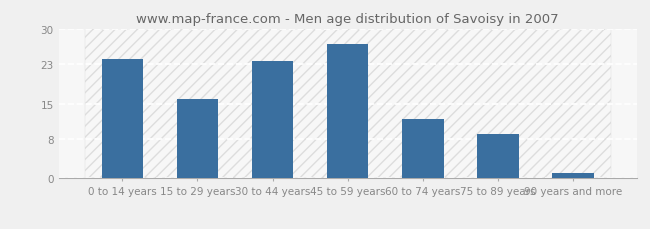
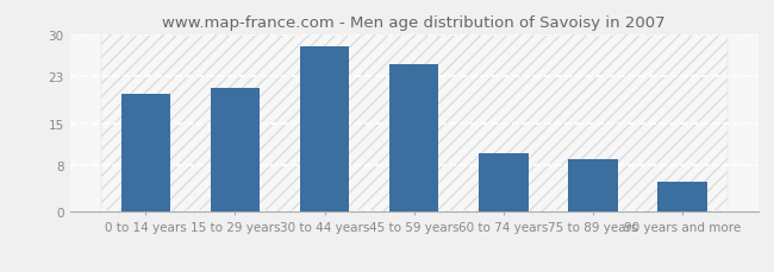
0 to 14 years: 24.0 -> 20.0
15 to 29 years: 16.0 -> 21.0
30 to 44 years: 23.5 -> 28.0
45 to 59 years: 27.0 -> 25.0
60 to 74 years: 12.0 -> 10.0
90 years and more: 1.0 -> 5.0
